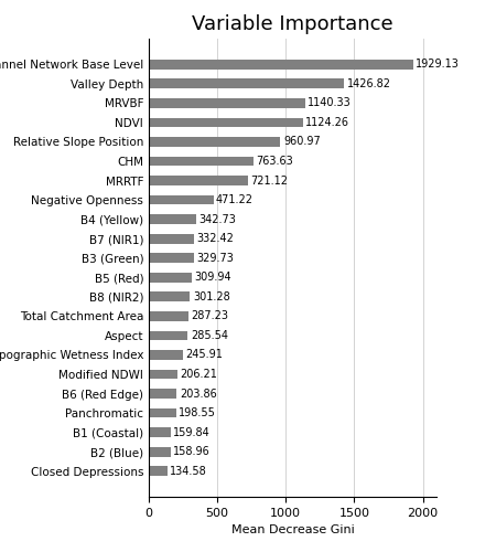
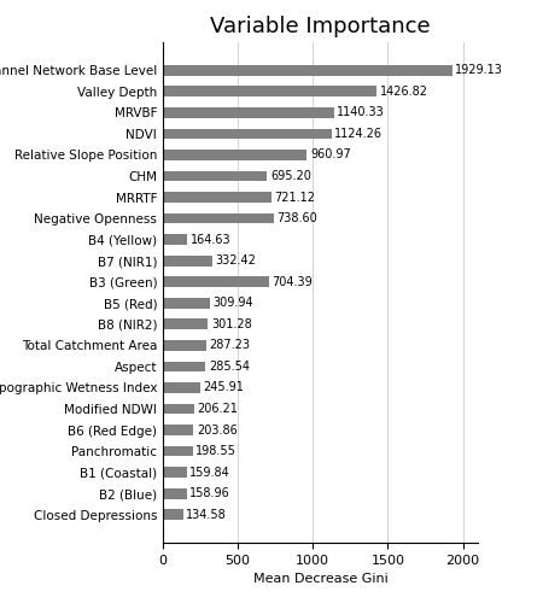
CHM: 763.63 -> 695.20
Negative Openness: 471.22 -> 738.60
B4 (Yellow): 342.73 -> 164.63
B3 (Green): 329.73 -> 704.39
